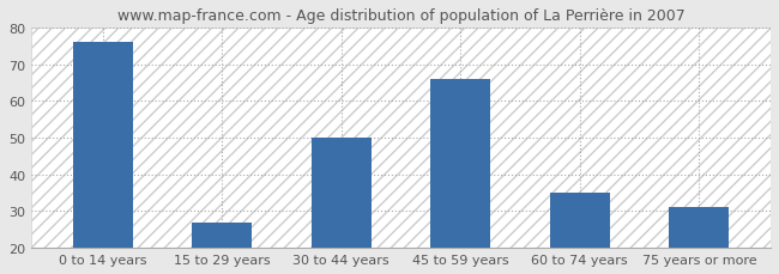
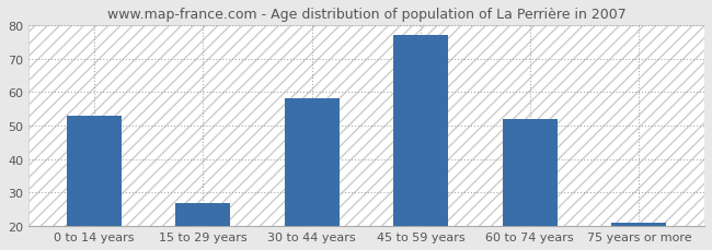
0 to 14 years: 76 -> 53
30 to 44 years: 50 -> 58
45 to 59 years: 66 -> 77
60 to 74 years: 35 -> 52
75 years or more: 31 -> 21
